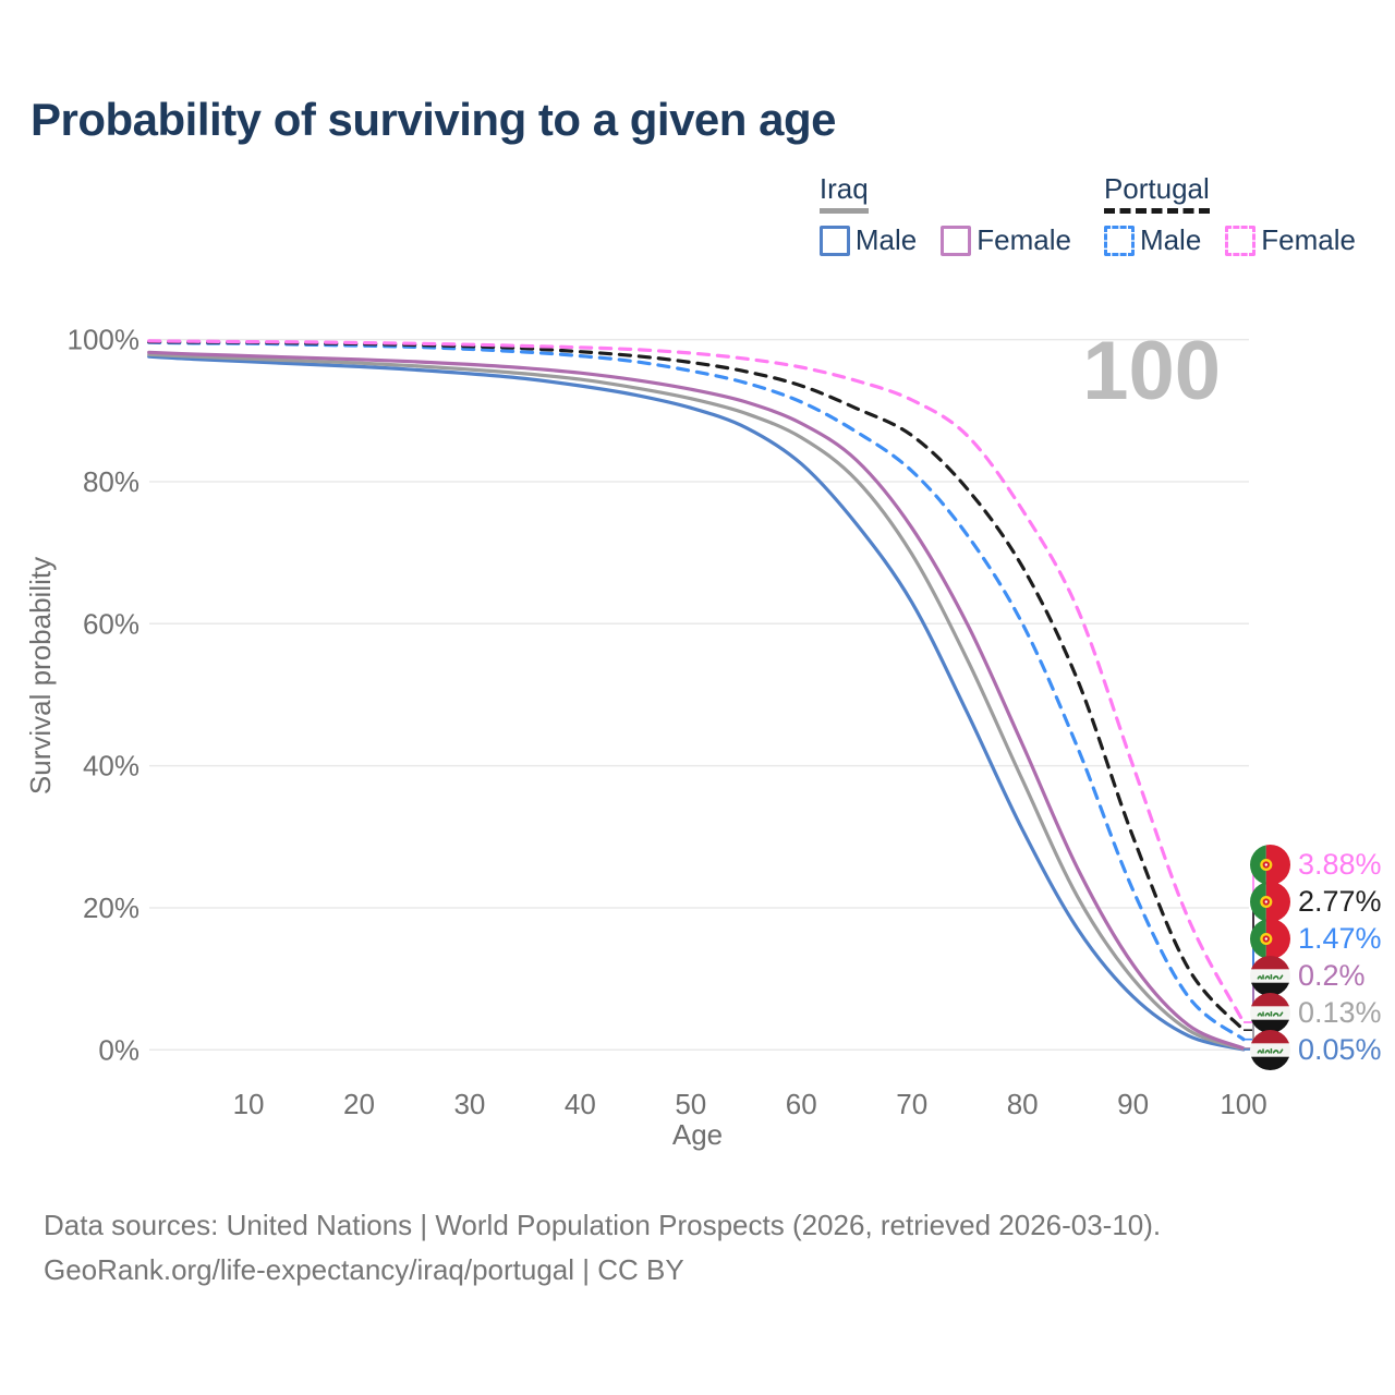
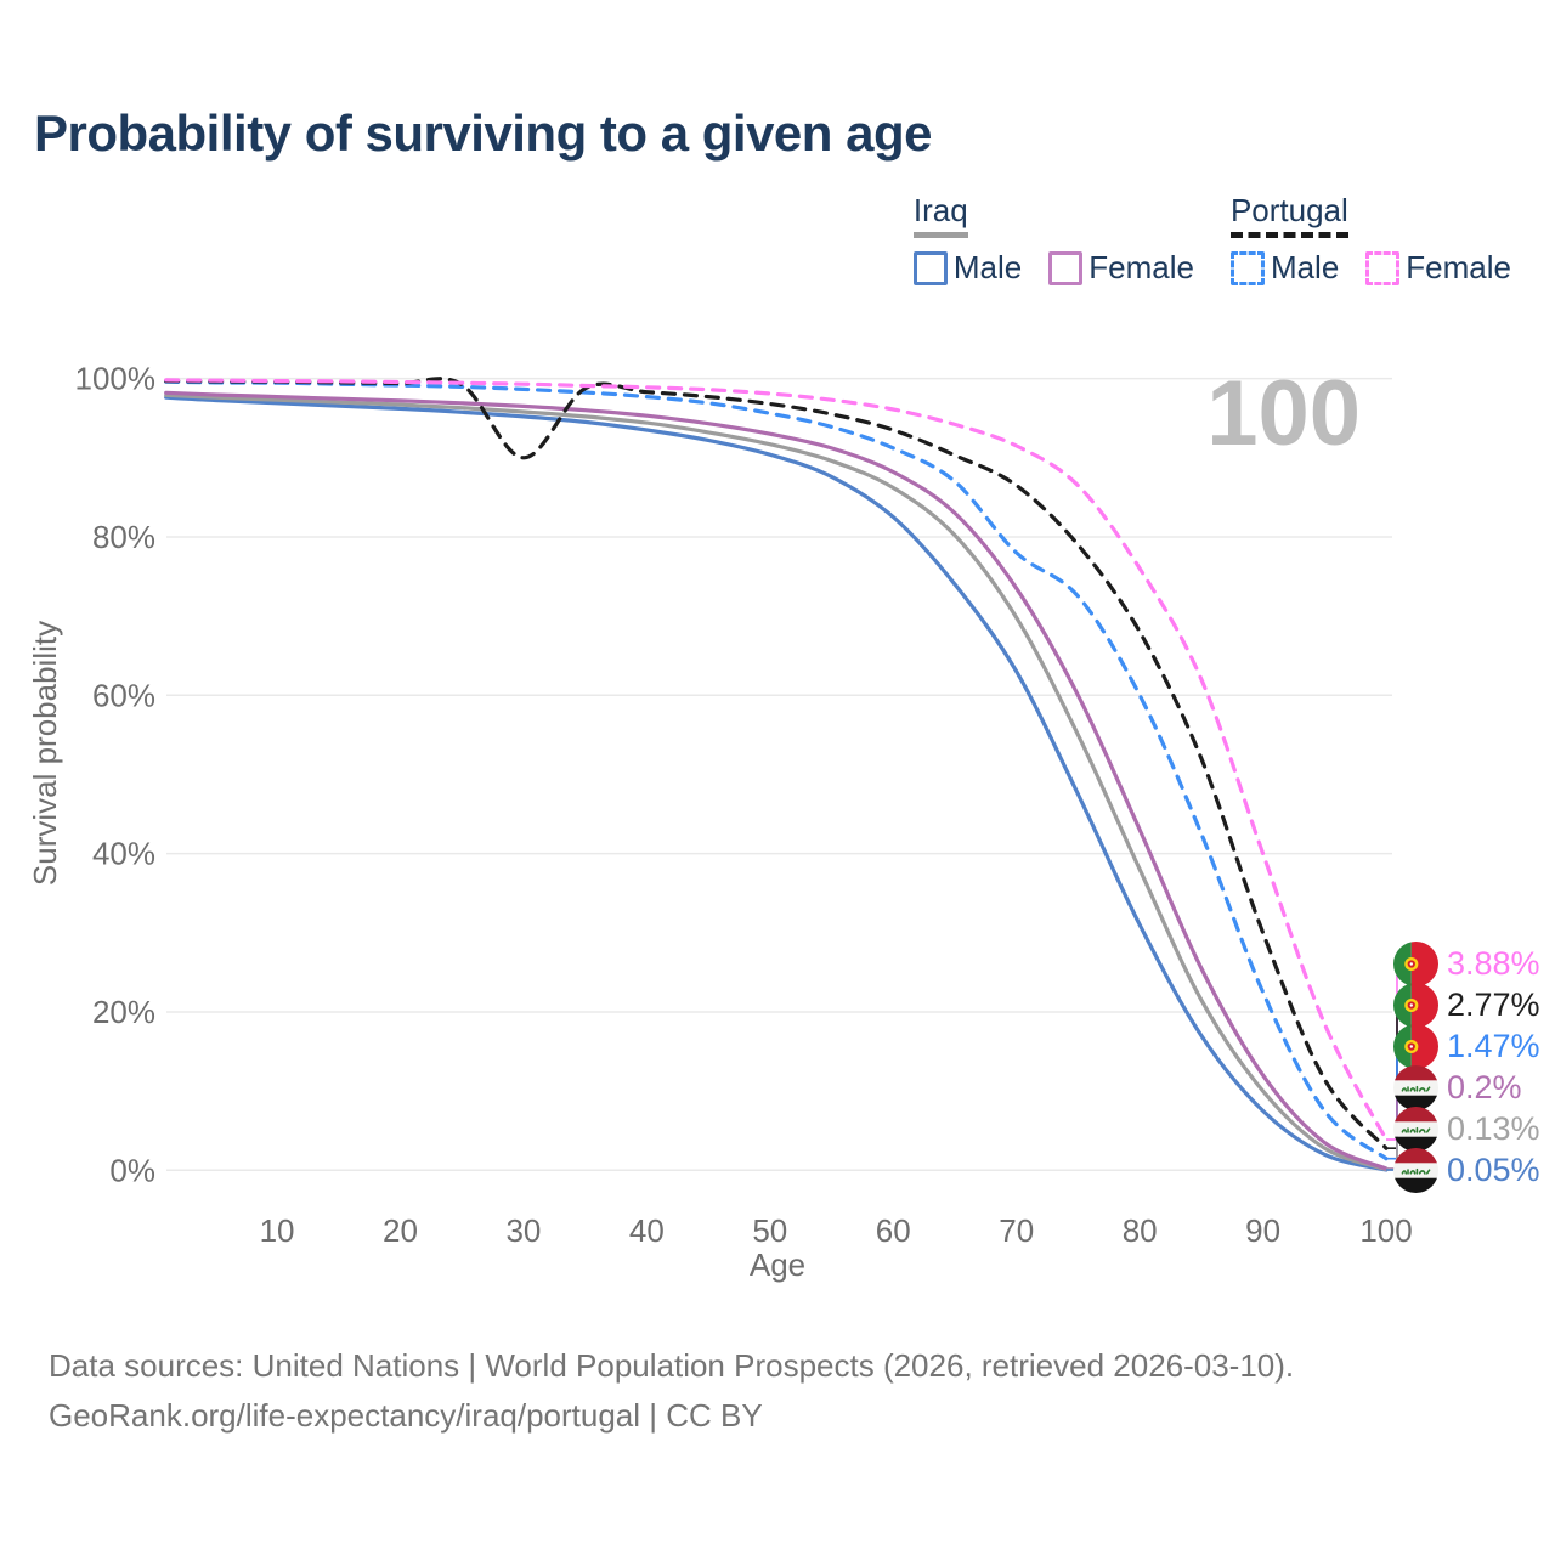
Portugal/30: 99% -> 90%
Portugal Male/70: 82% -> 78%
